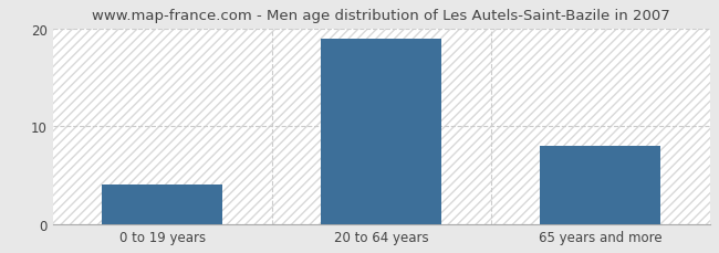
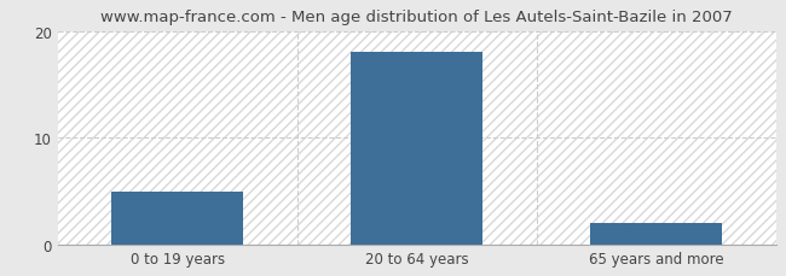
0 to 19 years: 4 -> 5
20 to 64 years: 19 -> 18
65 years and more: 8 -> 2
